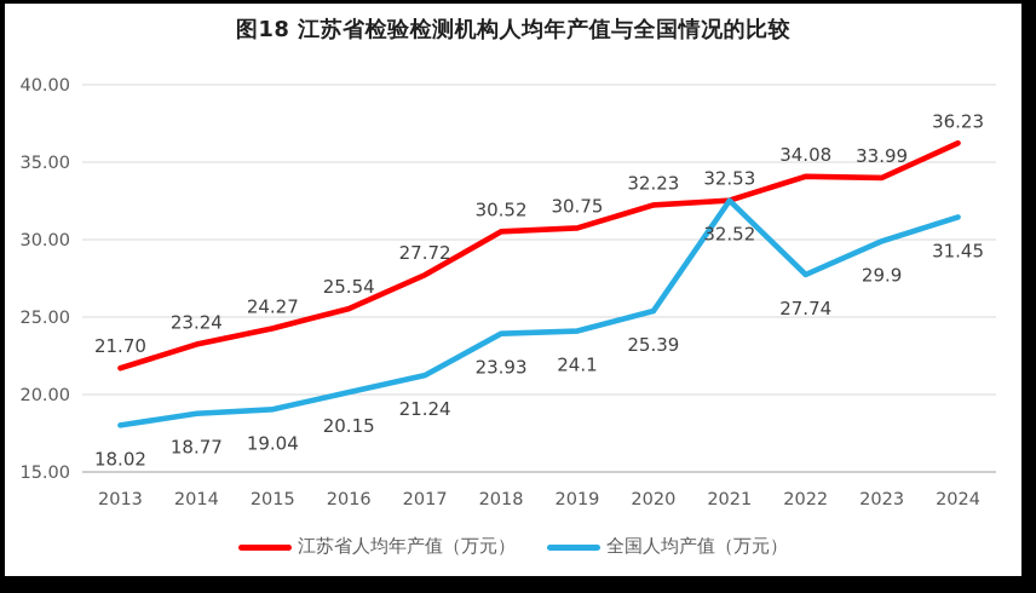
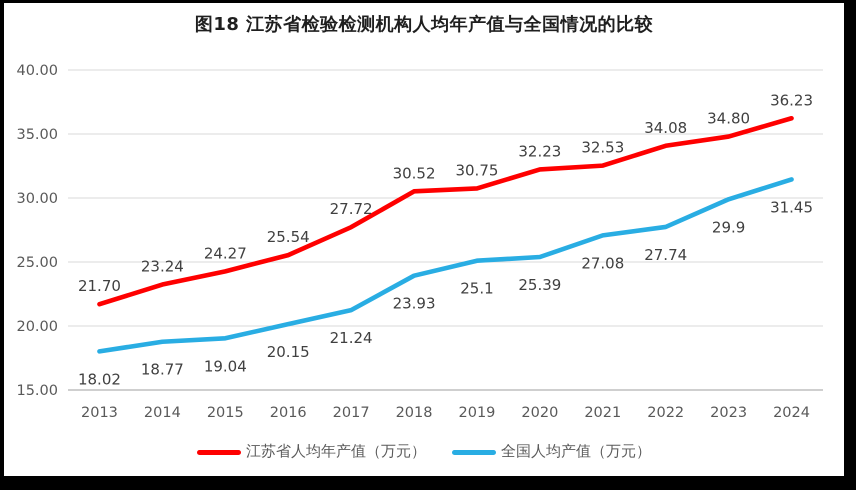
全国人均产值（万元）/2019: 24.1 -> 25.1
全国人均产值（万元）/2021: 32.52 -> 27.08
江苏省人均年产值（万元）/2023: 33.99 -> 34.80
